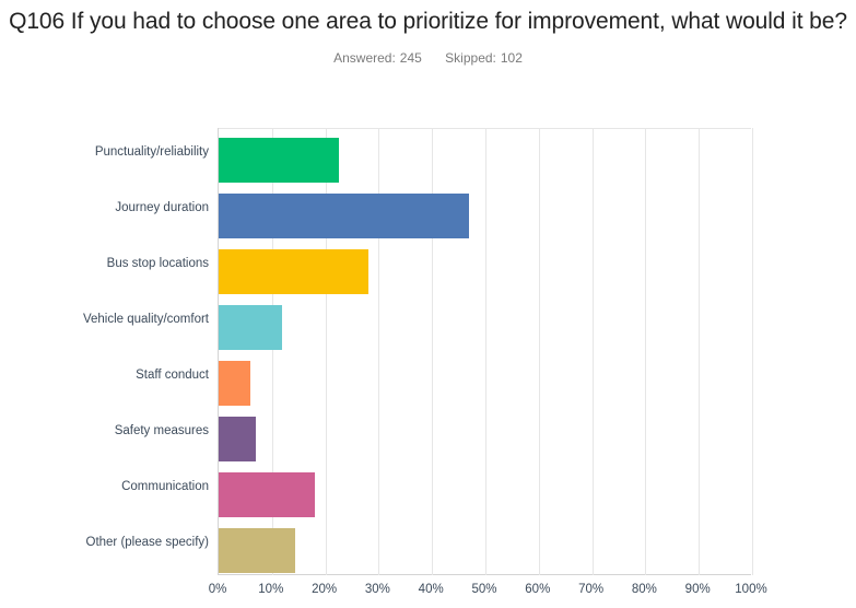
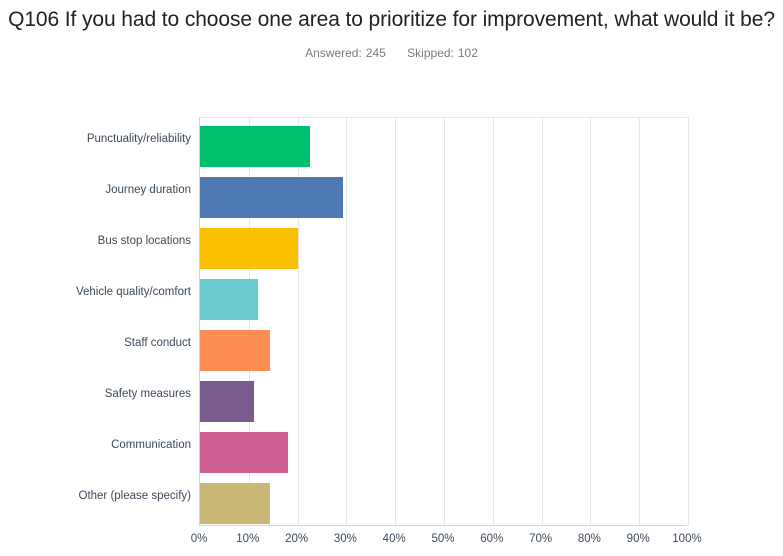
Journey duration: 47% -> 29%
Bus stop locations: 28% -> 20%
Staff conduct: 6% -> 14%
Safety measures: 7% -> 11%
